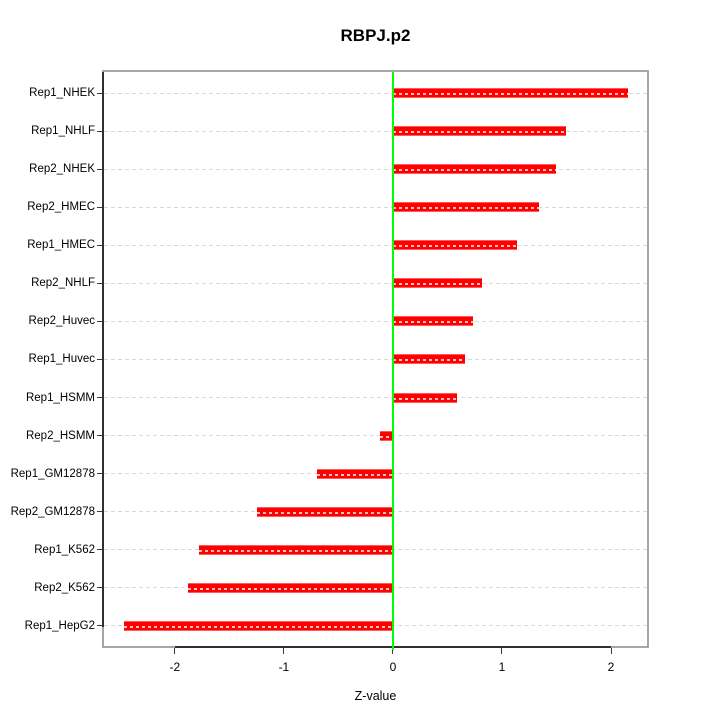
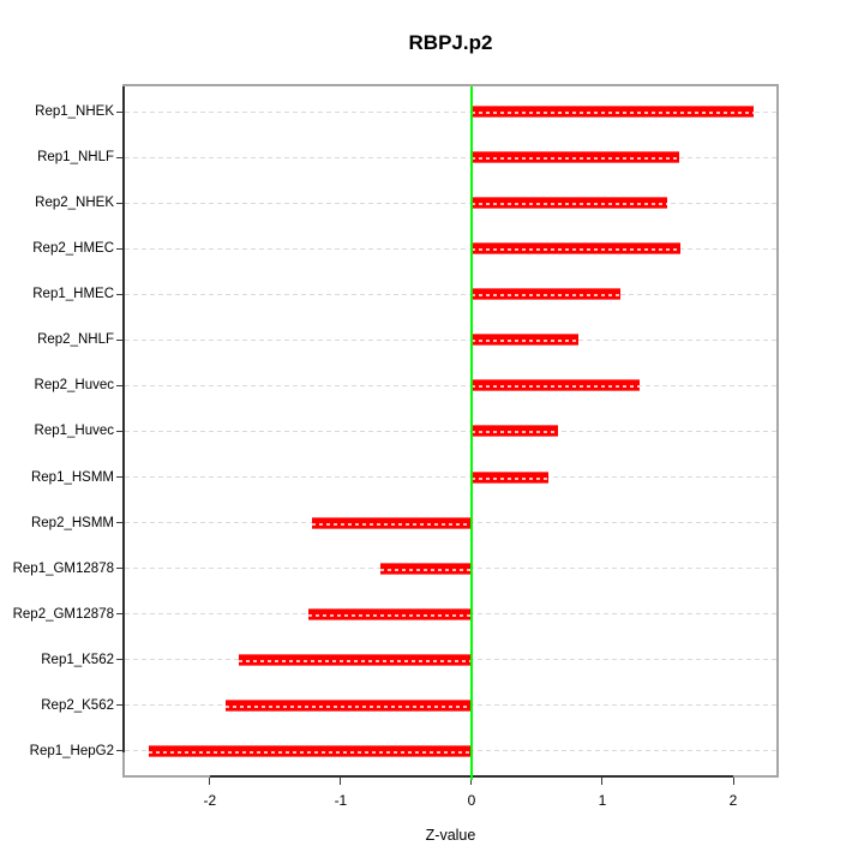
Rep2_HMEC: 1.34 -> 1.60
Rep2_Huvec: 0.73 -> 1.28
Rep2_HSMM: -0.12 -> -1.22
